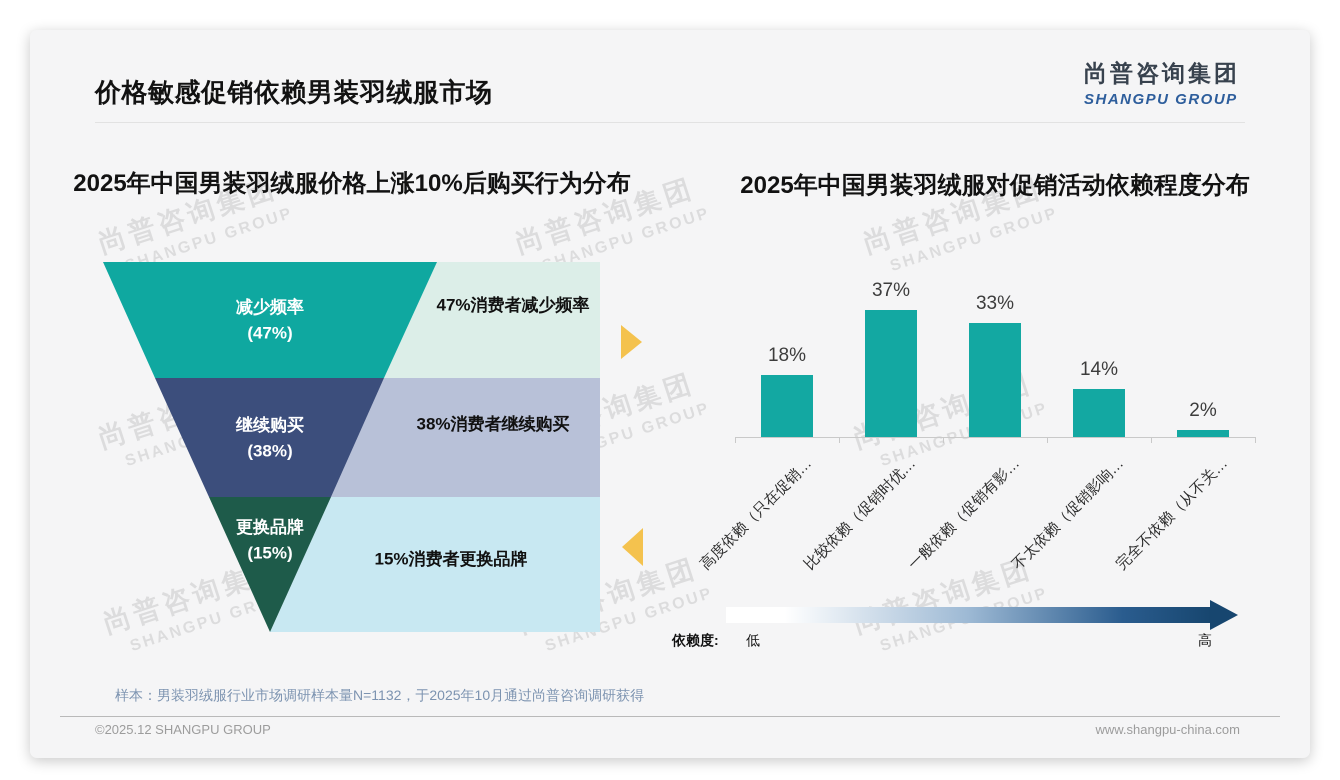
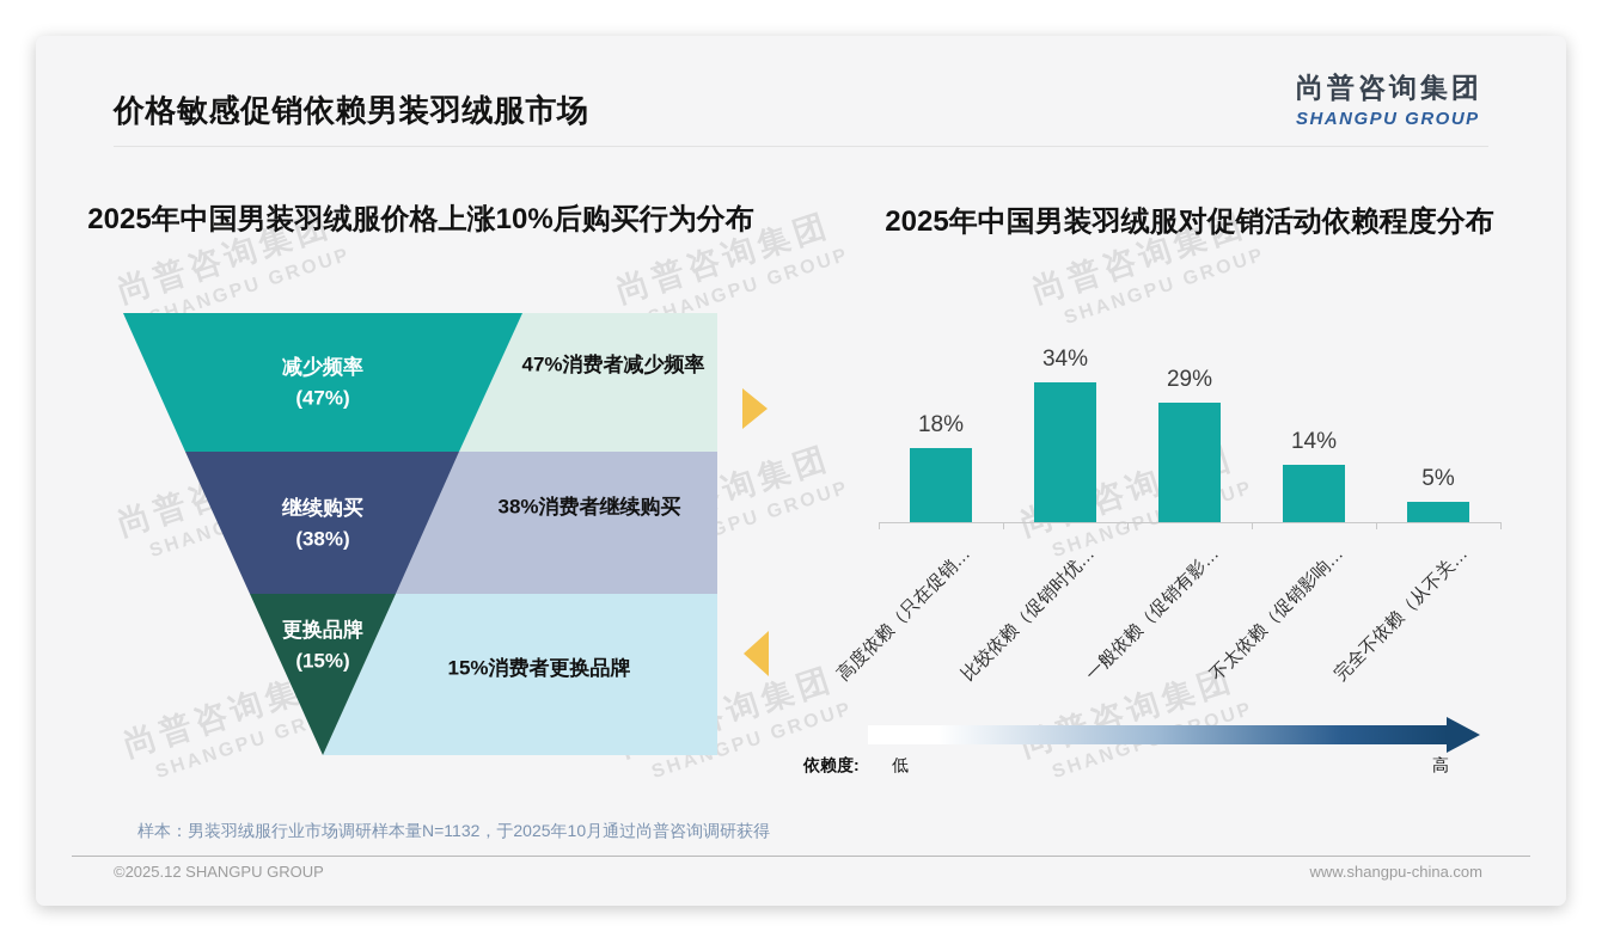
2025年中国男装羽绒服对促销活动依赖程度分布/比较依赖（促销时优…: 37% -> 34%
2025年中国男装羽绒服对促销活动依赖程度分布/一般依赖（促销有影…: 33% -> 29%
2025年中国男装羽绒服对促销活动依赖程度分布/完全不依赖（从不关…: 2% -> 5%
